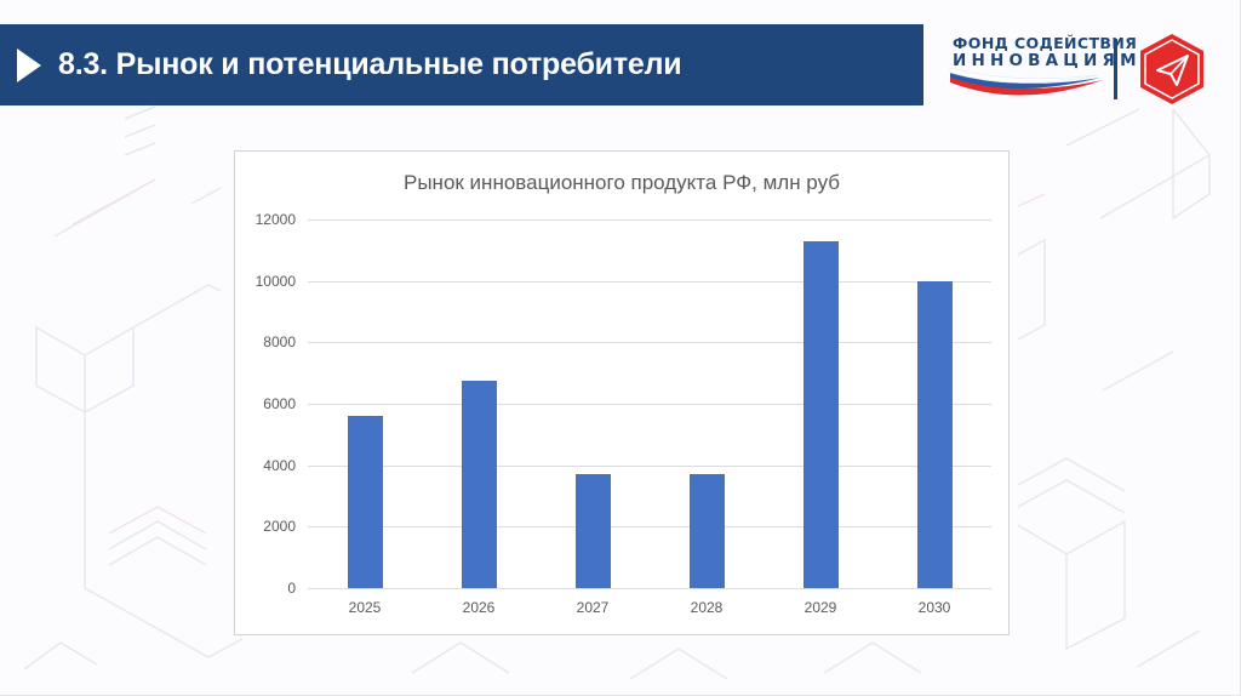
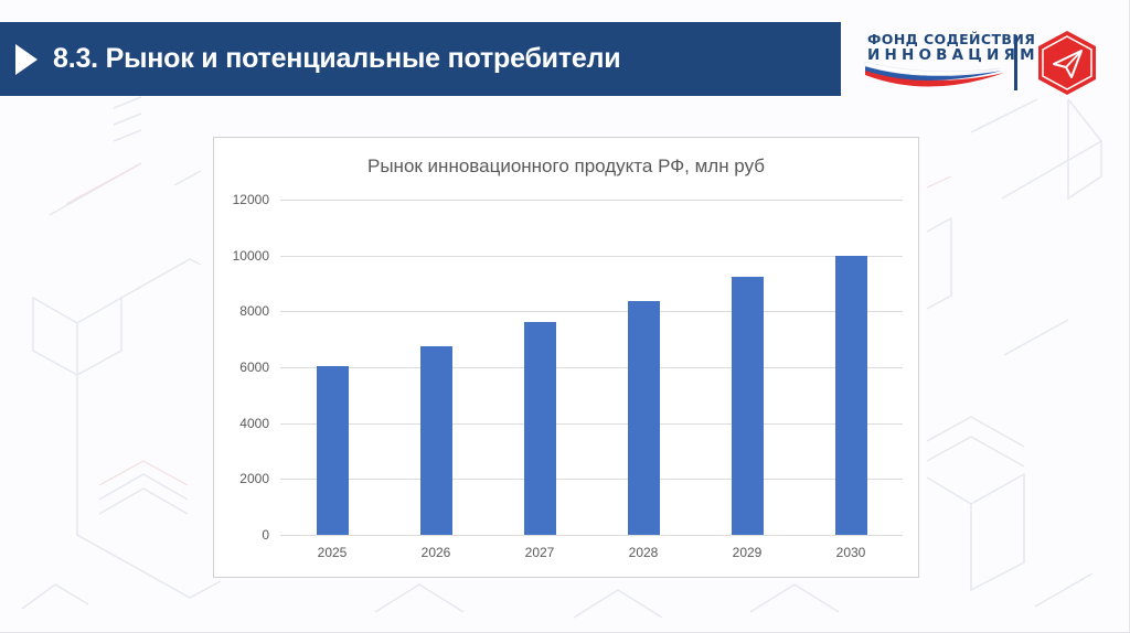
2025: 5600 -> 6000
2027: 3700 -> 7600
2028: 3700 -> 8400
2029: 11300 -> 9200
